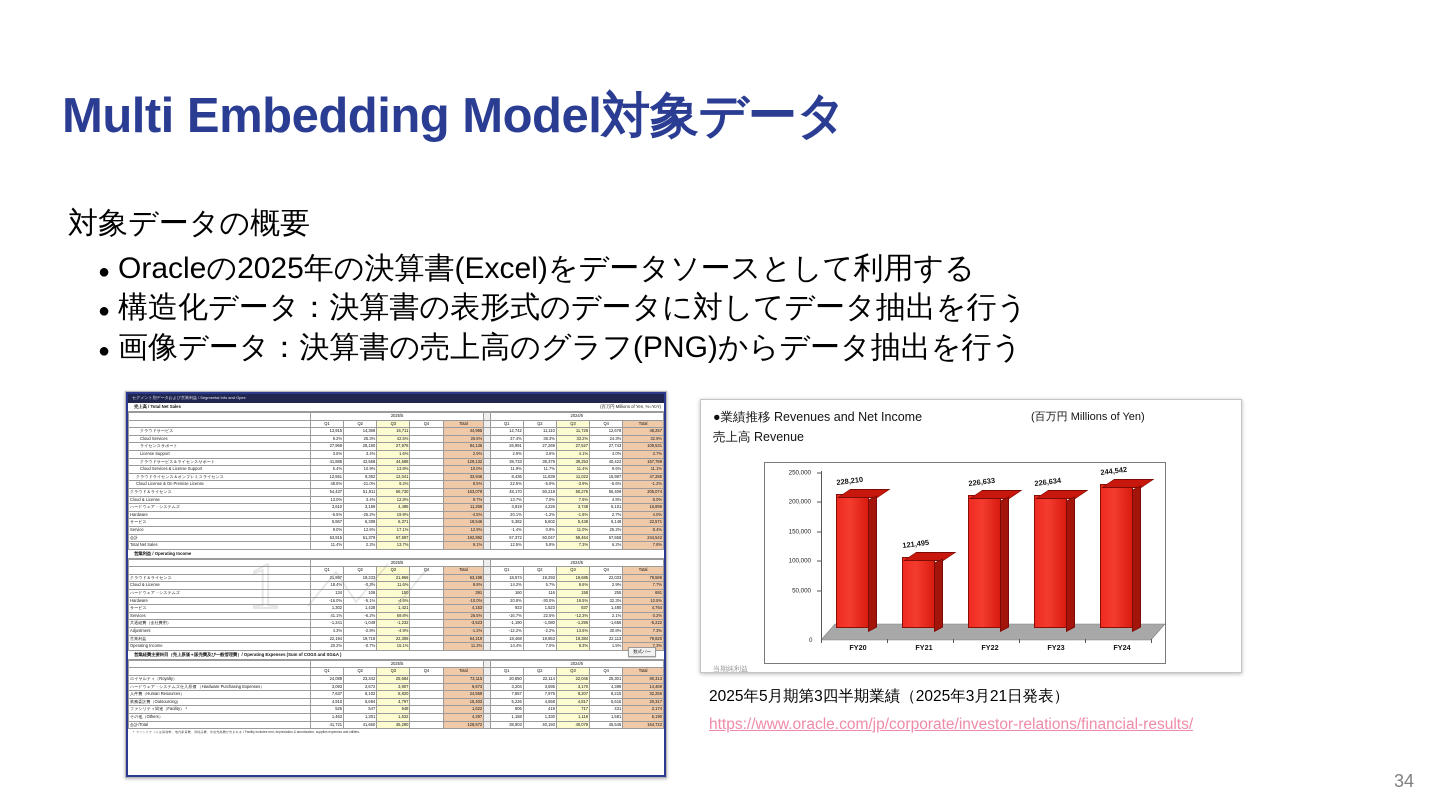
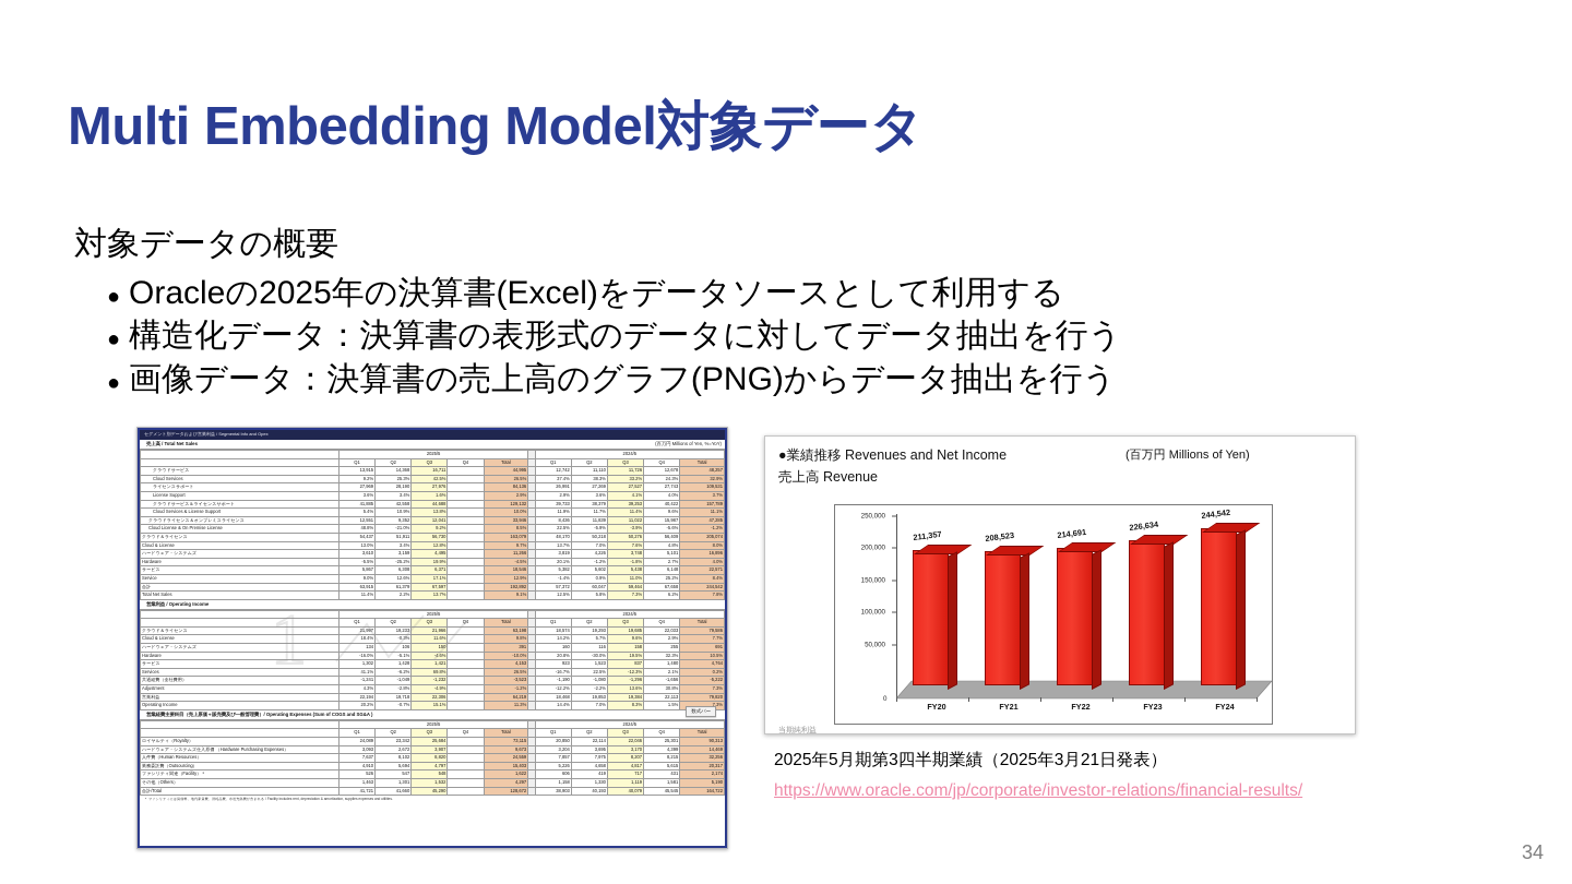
FY20: 228,210 -> 211,357
FY21: 121,495 -> 208,523
FY22: 226,633 -> 214,691
